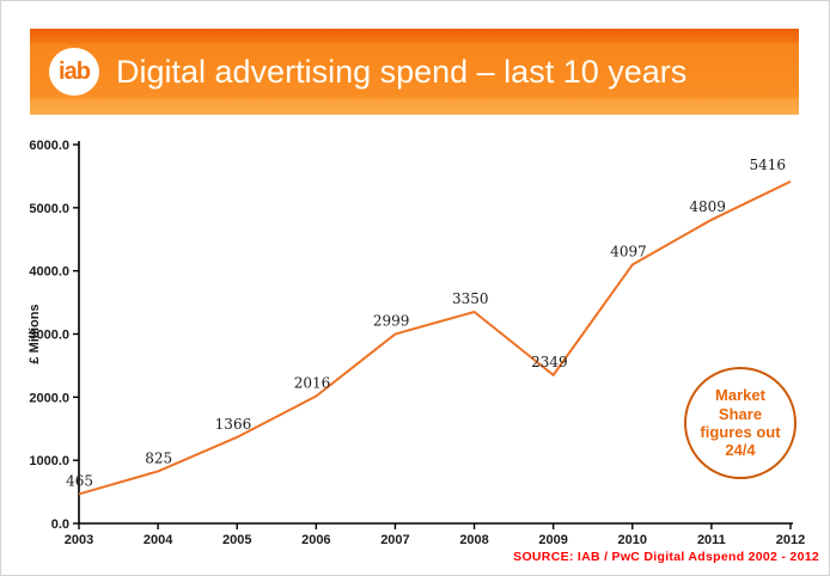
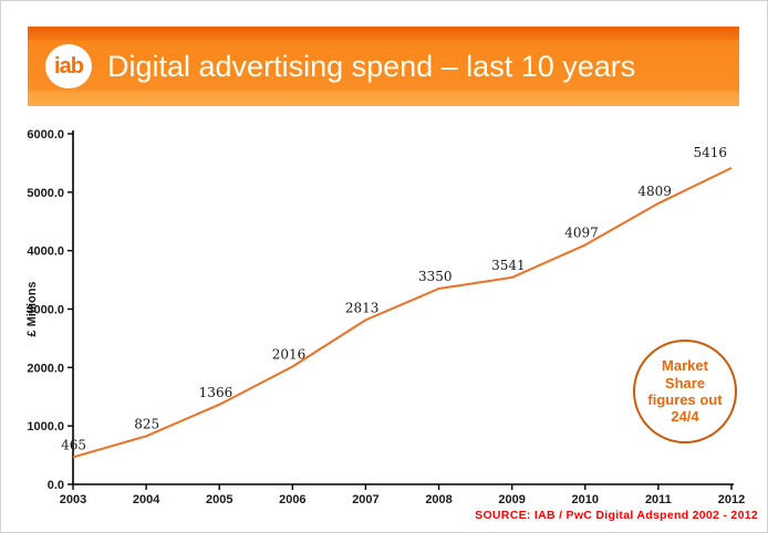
2007: 2999 -> 2813
2009: 2349 -> 3541
